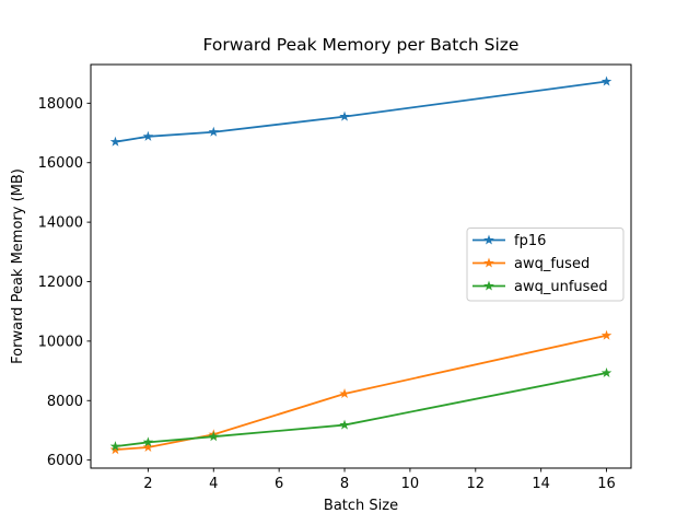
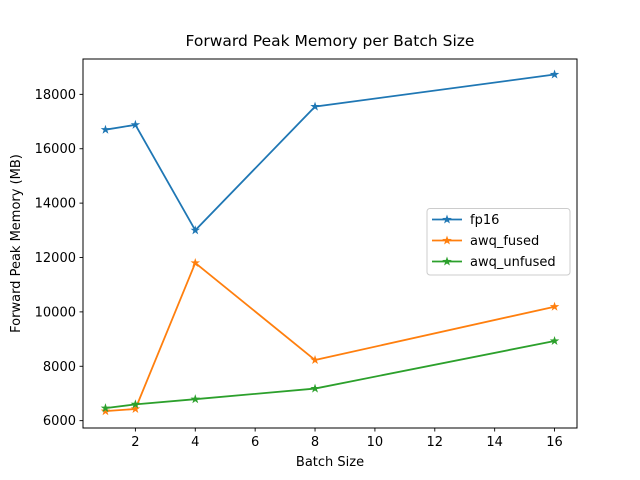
fp16/4: 17000 -> 13000
awq_fused/4: 6900 -> 11800
